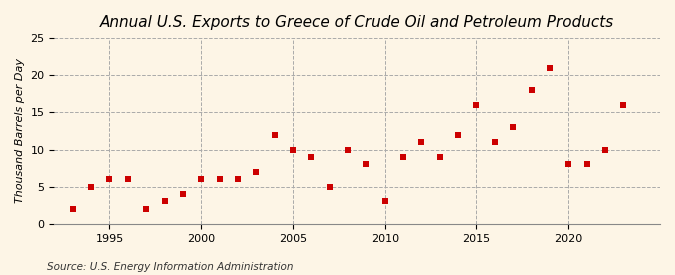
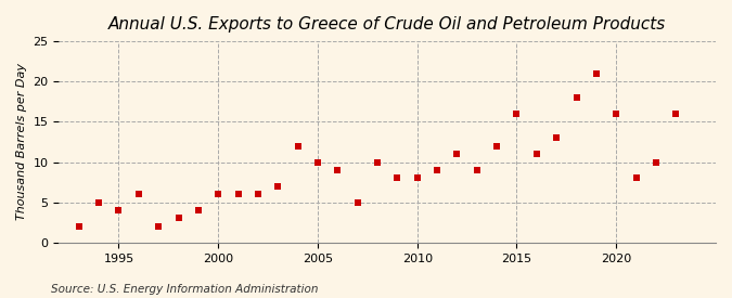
1995: 6 -> 4
2010: 3 -> 8
2020: 8 -> 16
